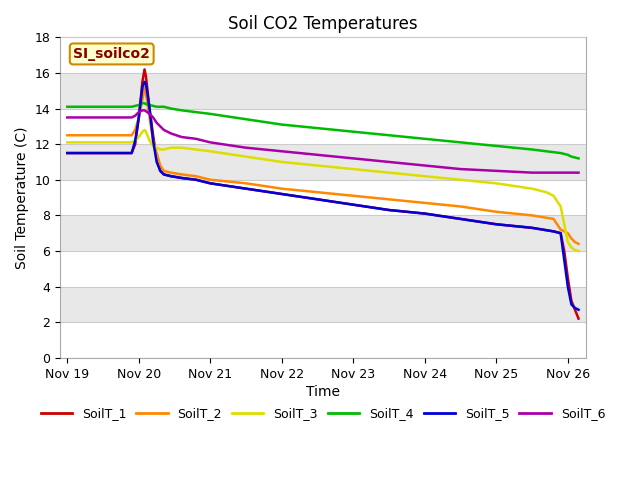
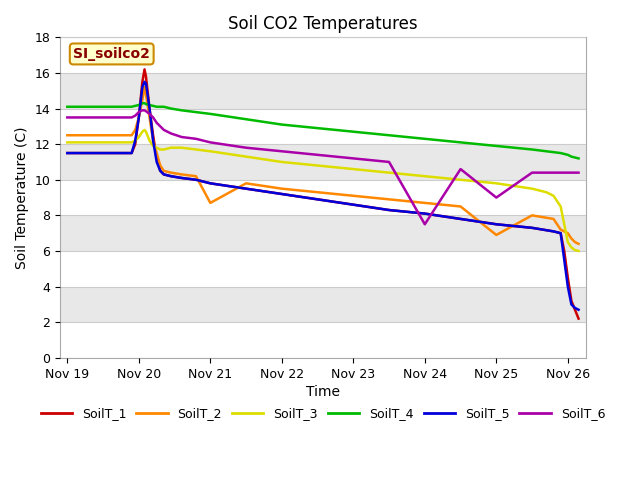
SoilT_2/Nov 21: 10.0 -> 8.7
SoilT_6/Nov 24: 10.8 -> 7.5
SoilT_2/Nov 25: 8.2 -> 6.9
SoilT_6/Nov 25: 10.5 -> 9.0
